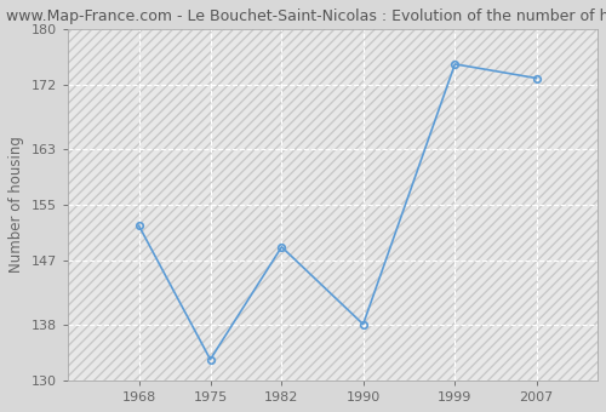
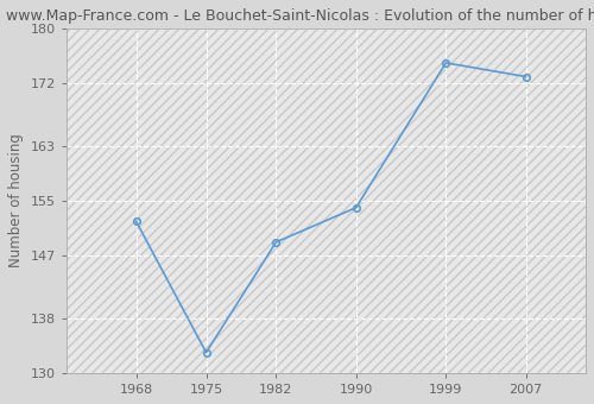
1990: 138 -> 154
